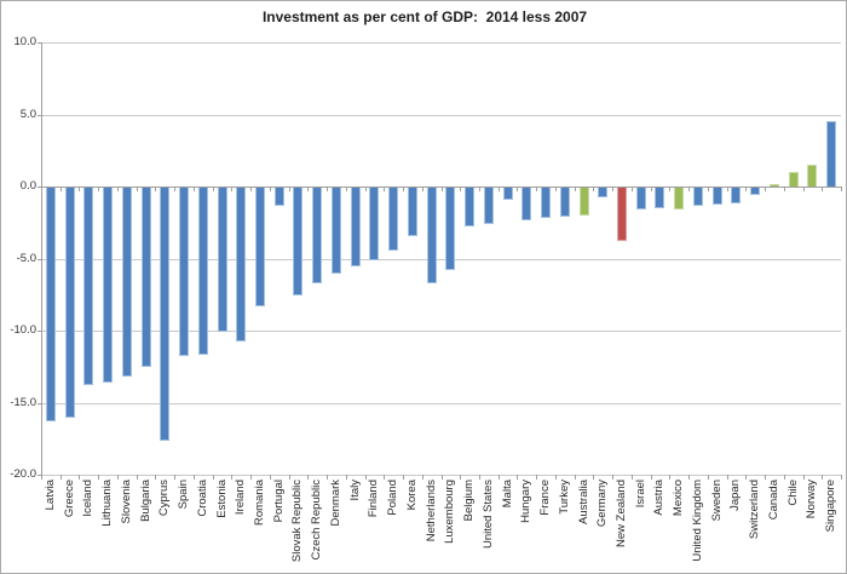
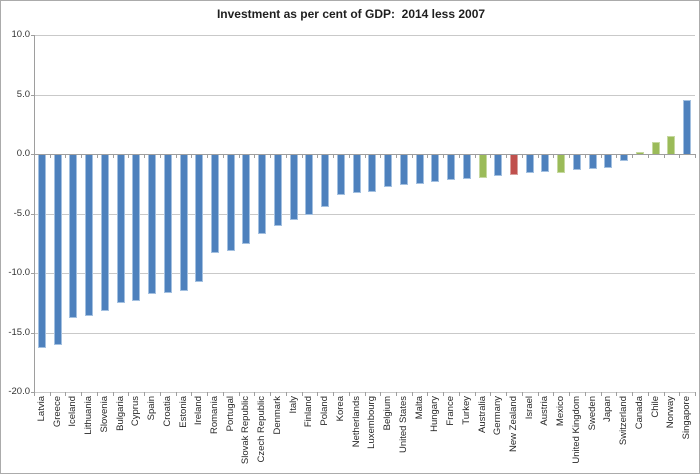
Cyprus: -17.6 -> -12.3
Estonia: -10.0 -> -11.4
Portugal: -1.3 -> -8.1
Netherlands: -6.6 -> -3.2
Luxembourg: -5.7 -> -3.1
Malta: -0.8 -> -2.4
Germany: -0.7 -> -1.8
New Zealand: -3.7 -> -1.7
